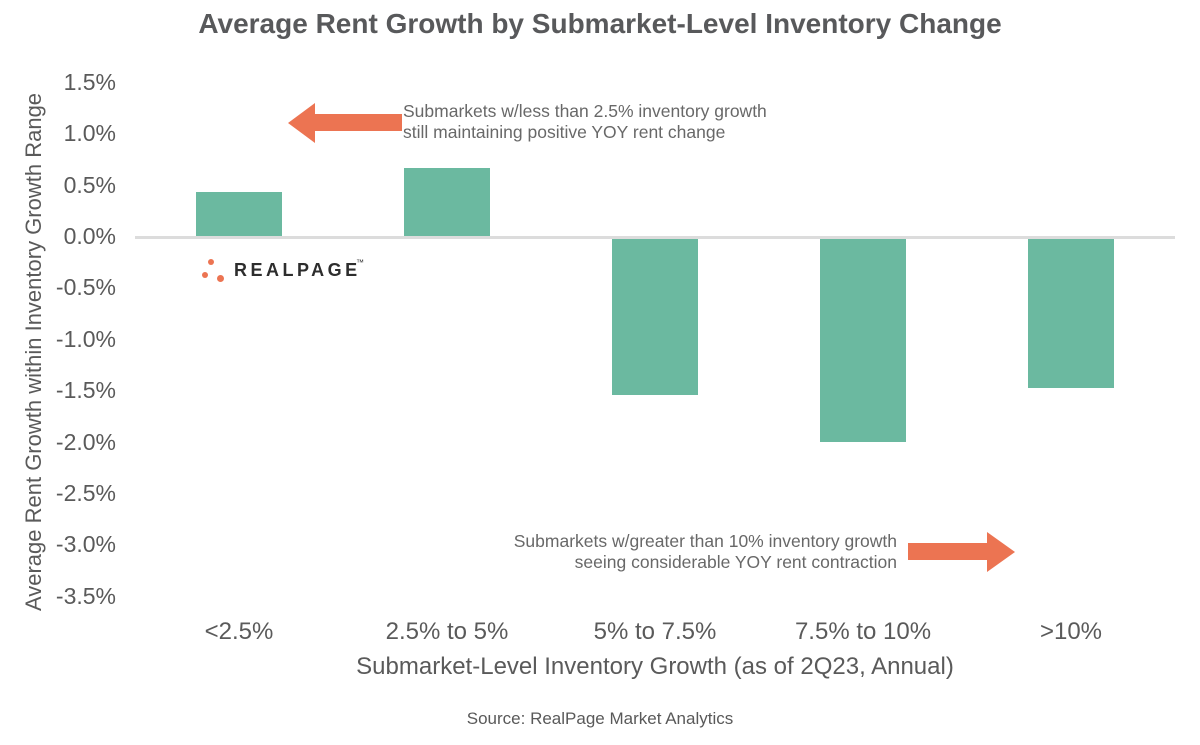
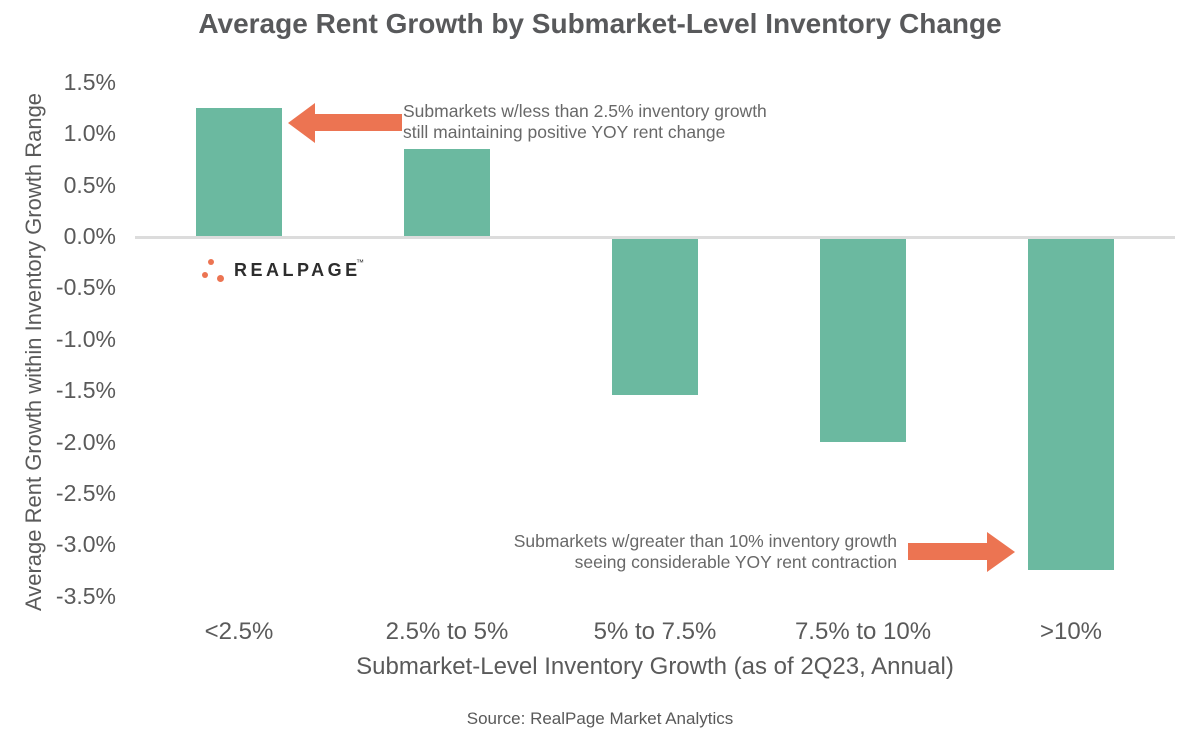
<2.5%: 0.43% -> 1.25%
2.5% to 5%: 0.66% -> 0.85%
>10%: -1.48% -> -3.25%
